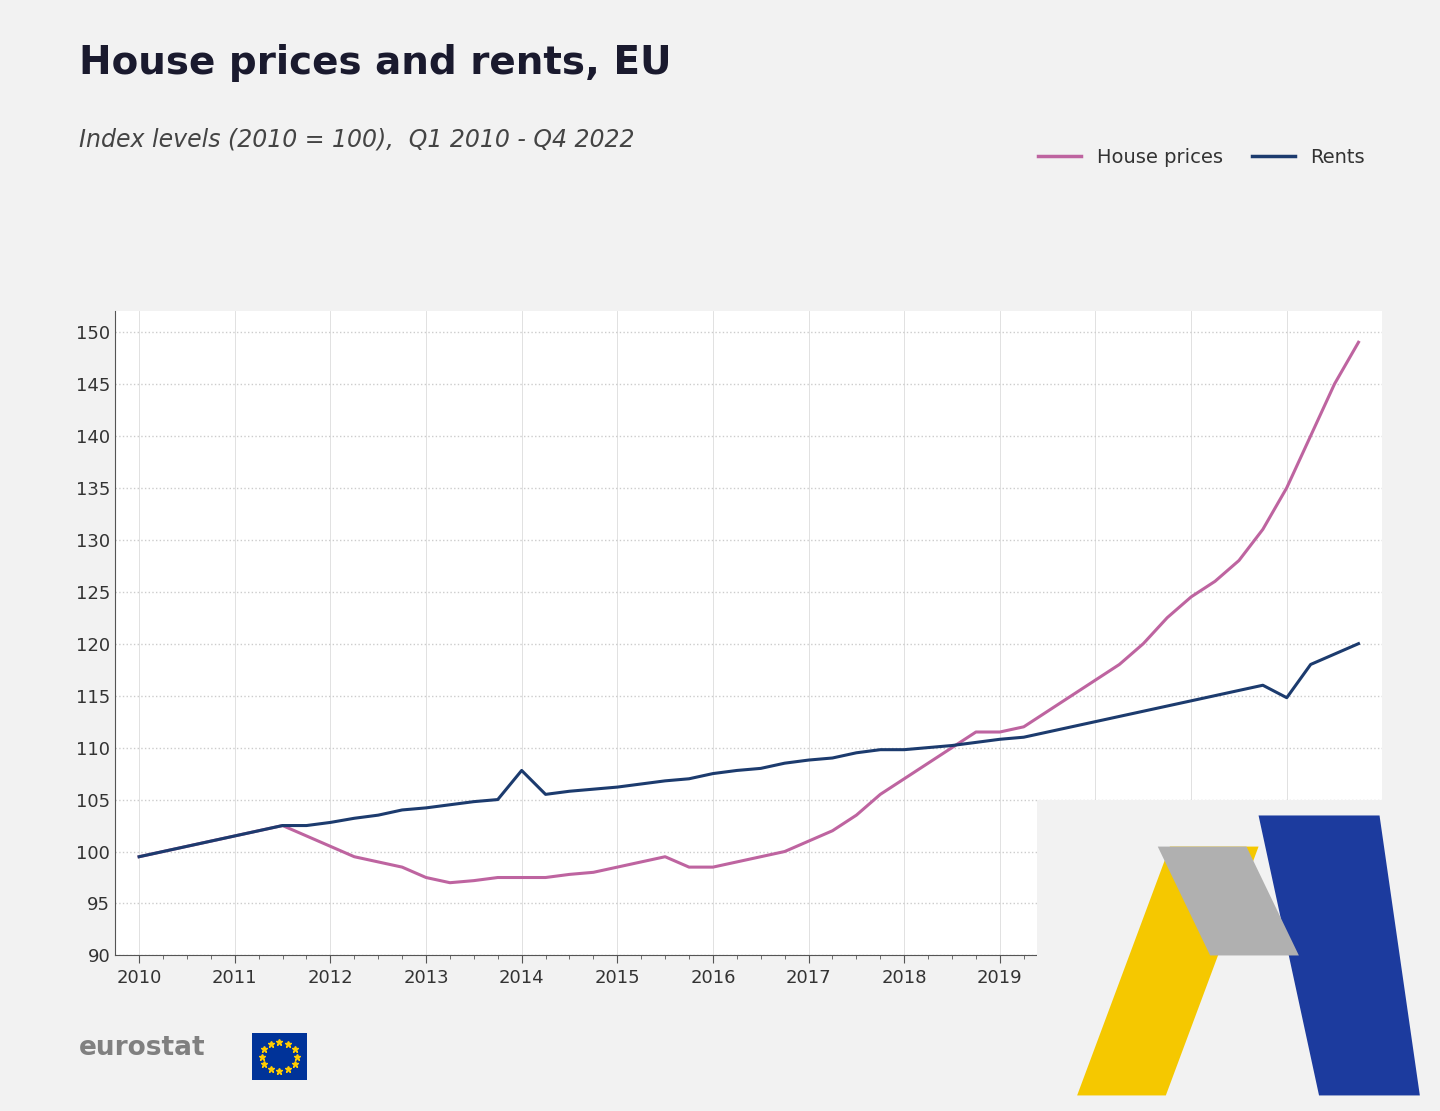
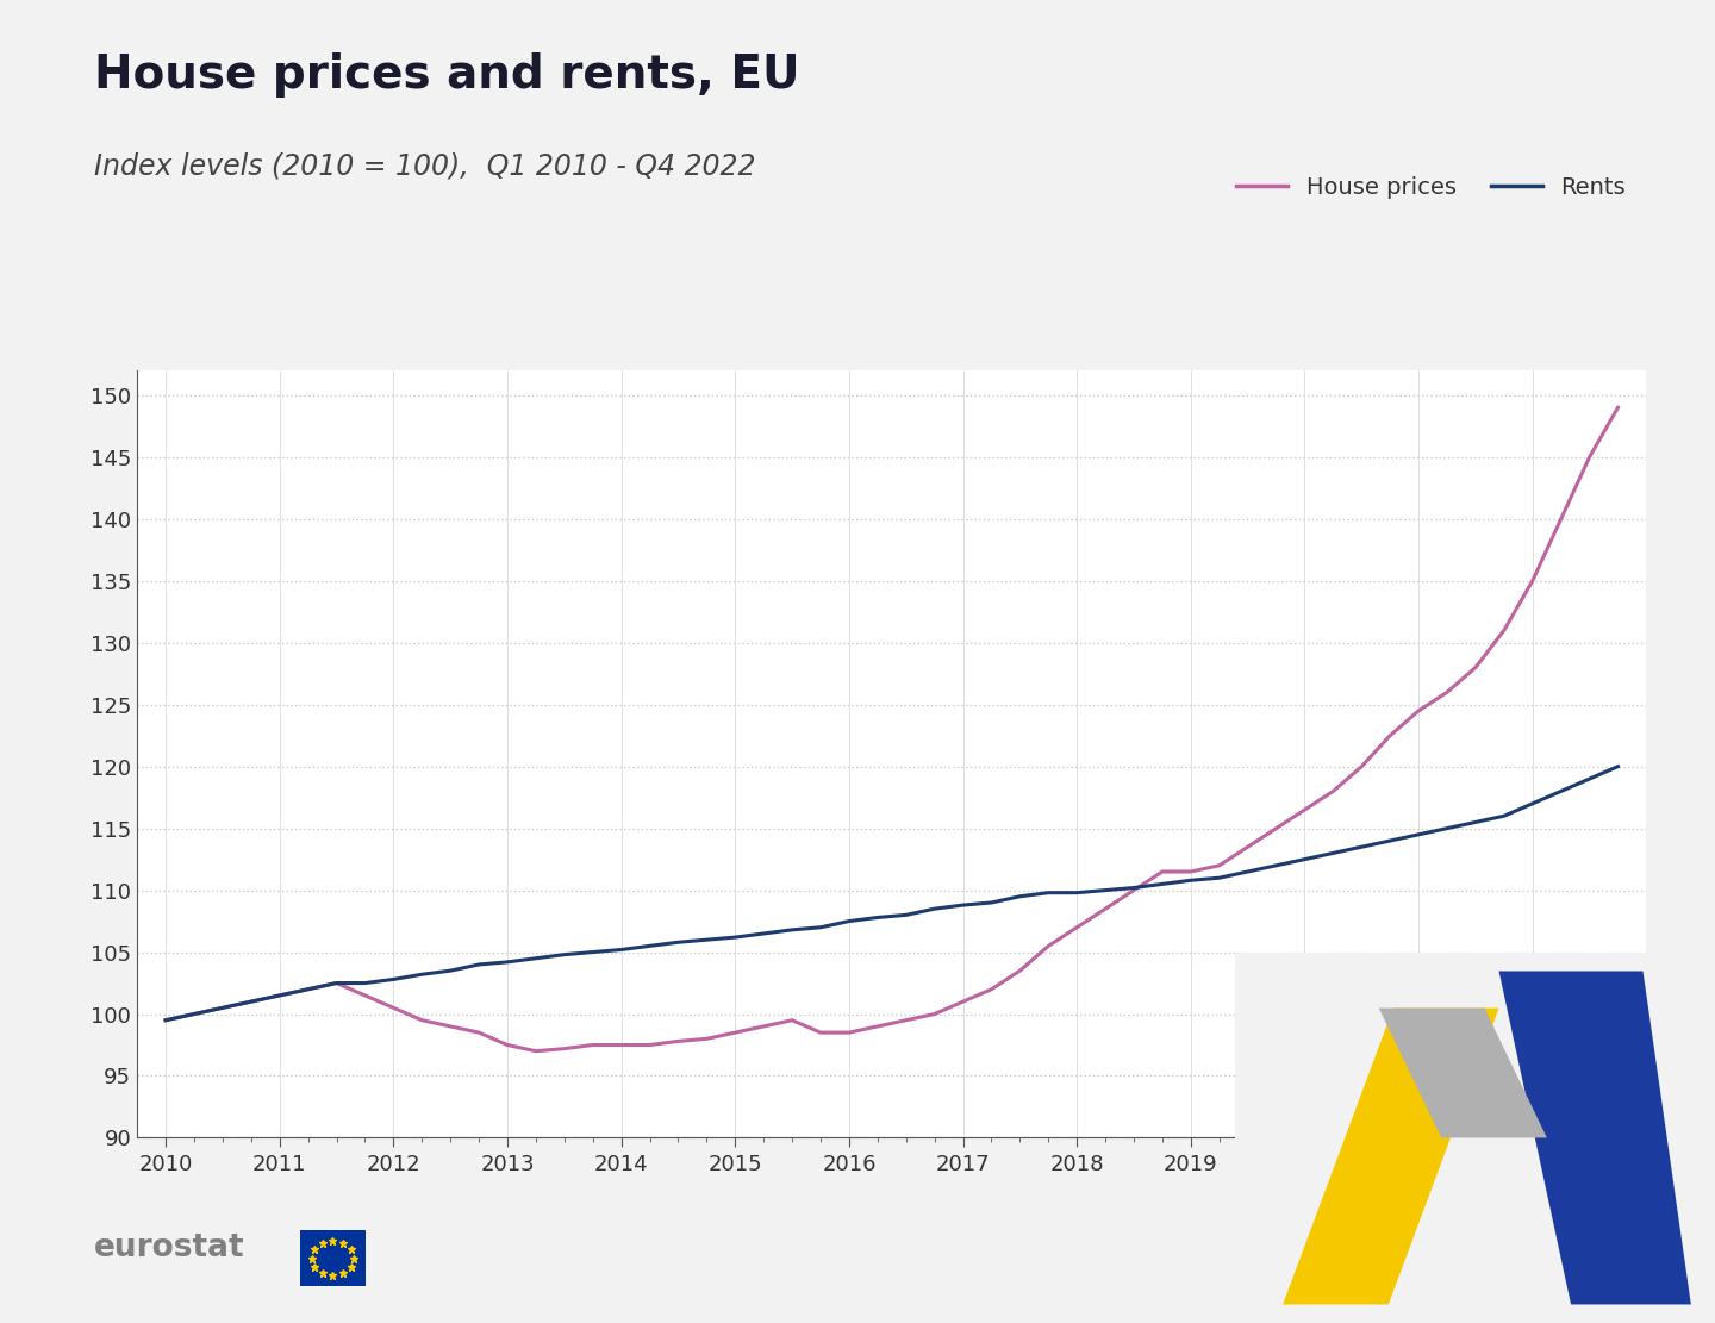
Rents/2014: 107.8 -> 105.2
Rents/2022: 114.8 -> 117.0
